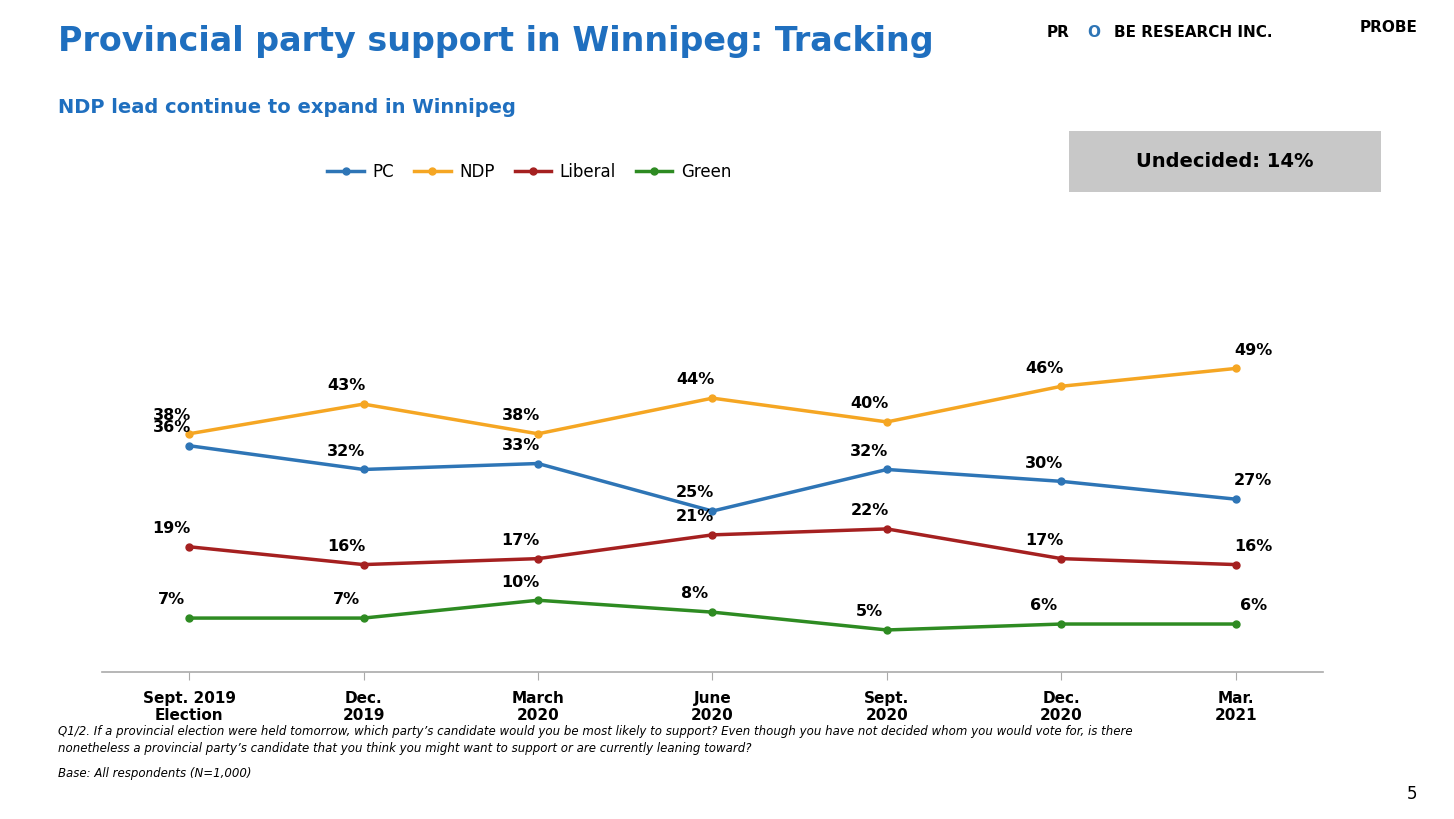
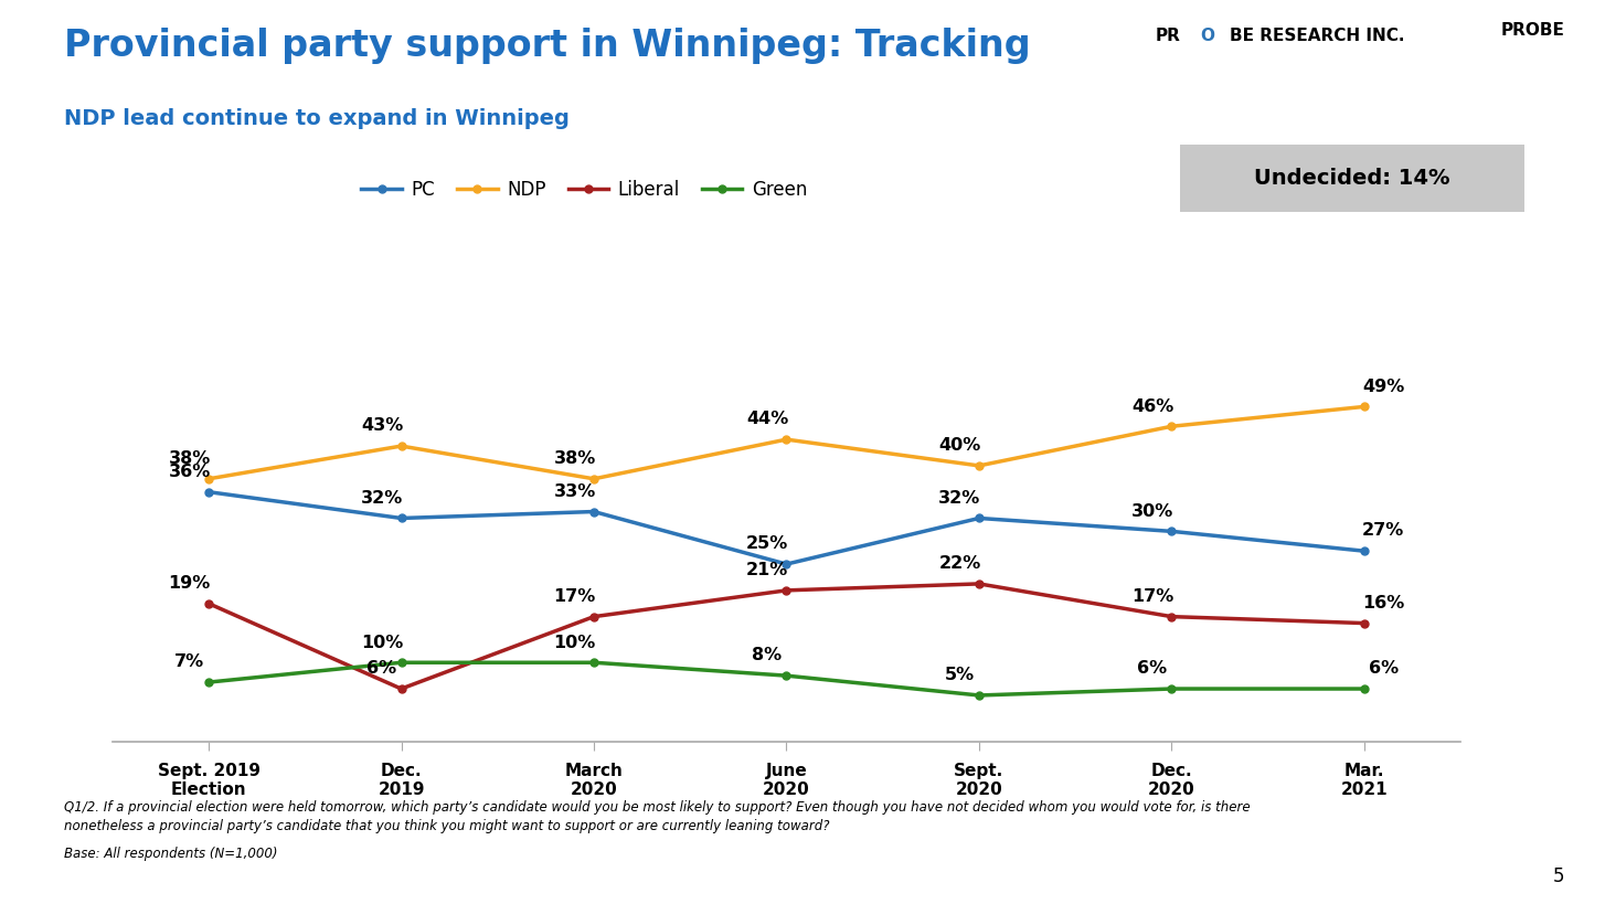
Liberal/Dec. 2019: 16% -> 6%
Green/Dec. 2019: 7% -> 10%
